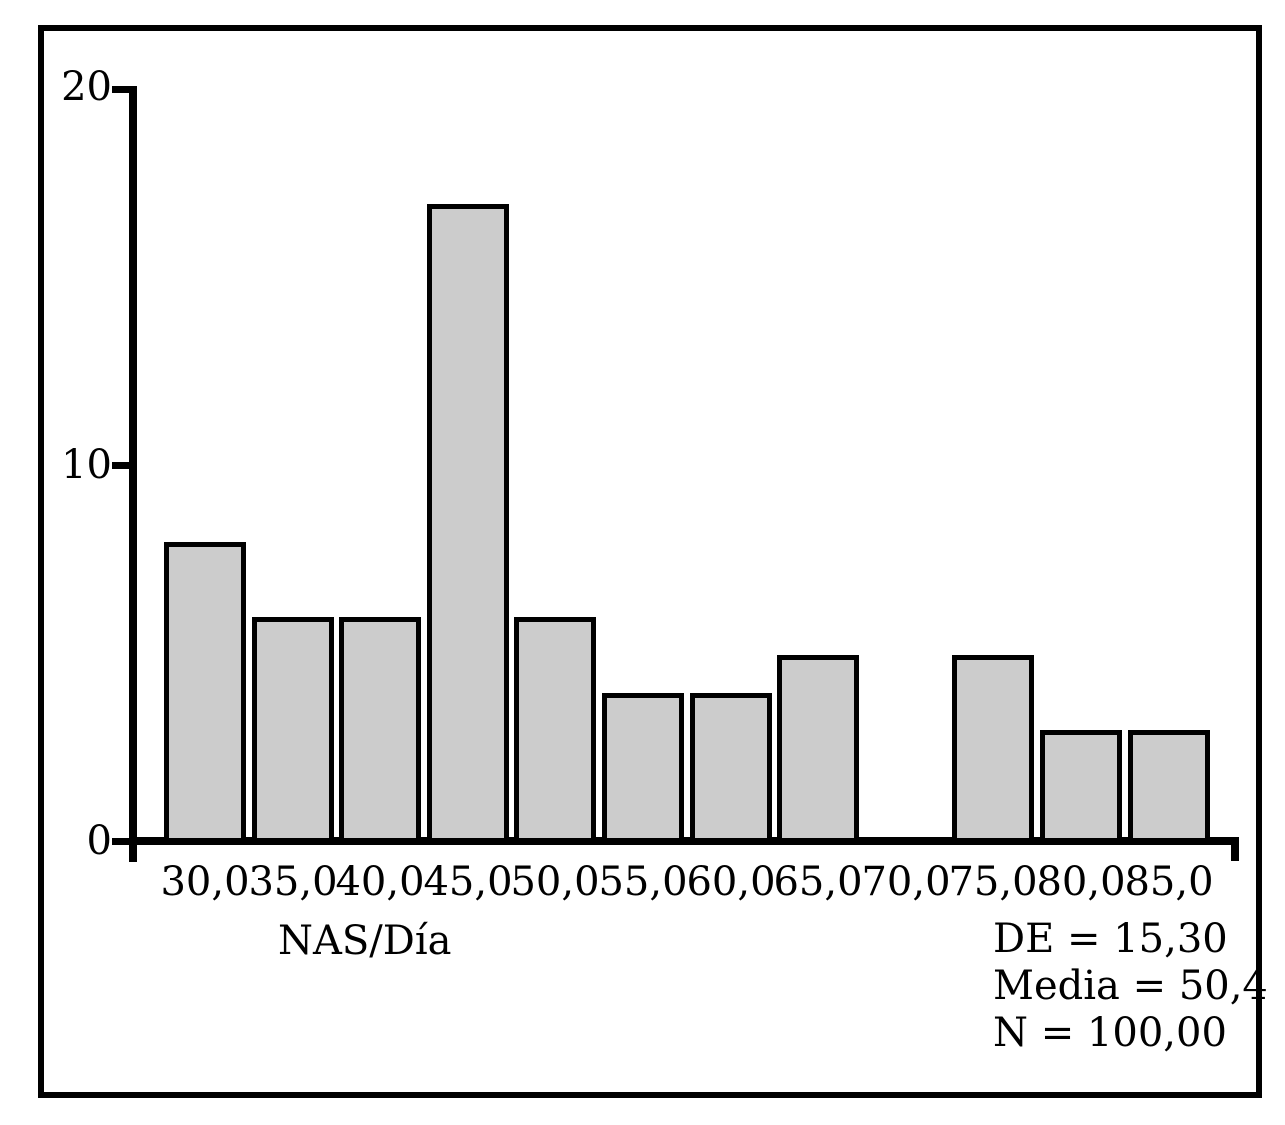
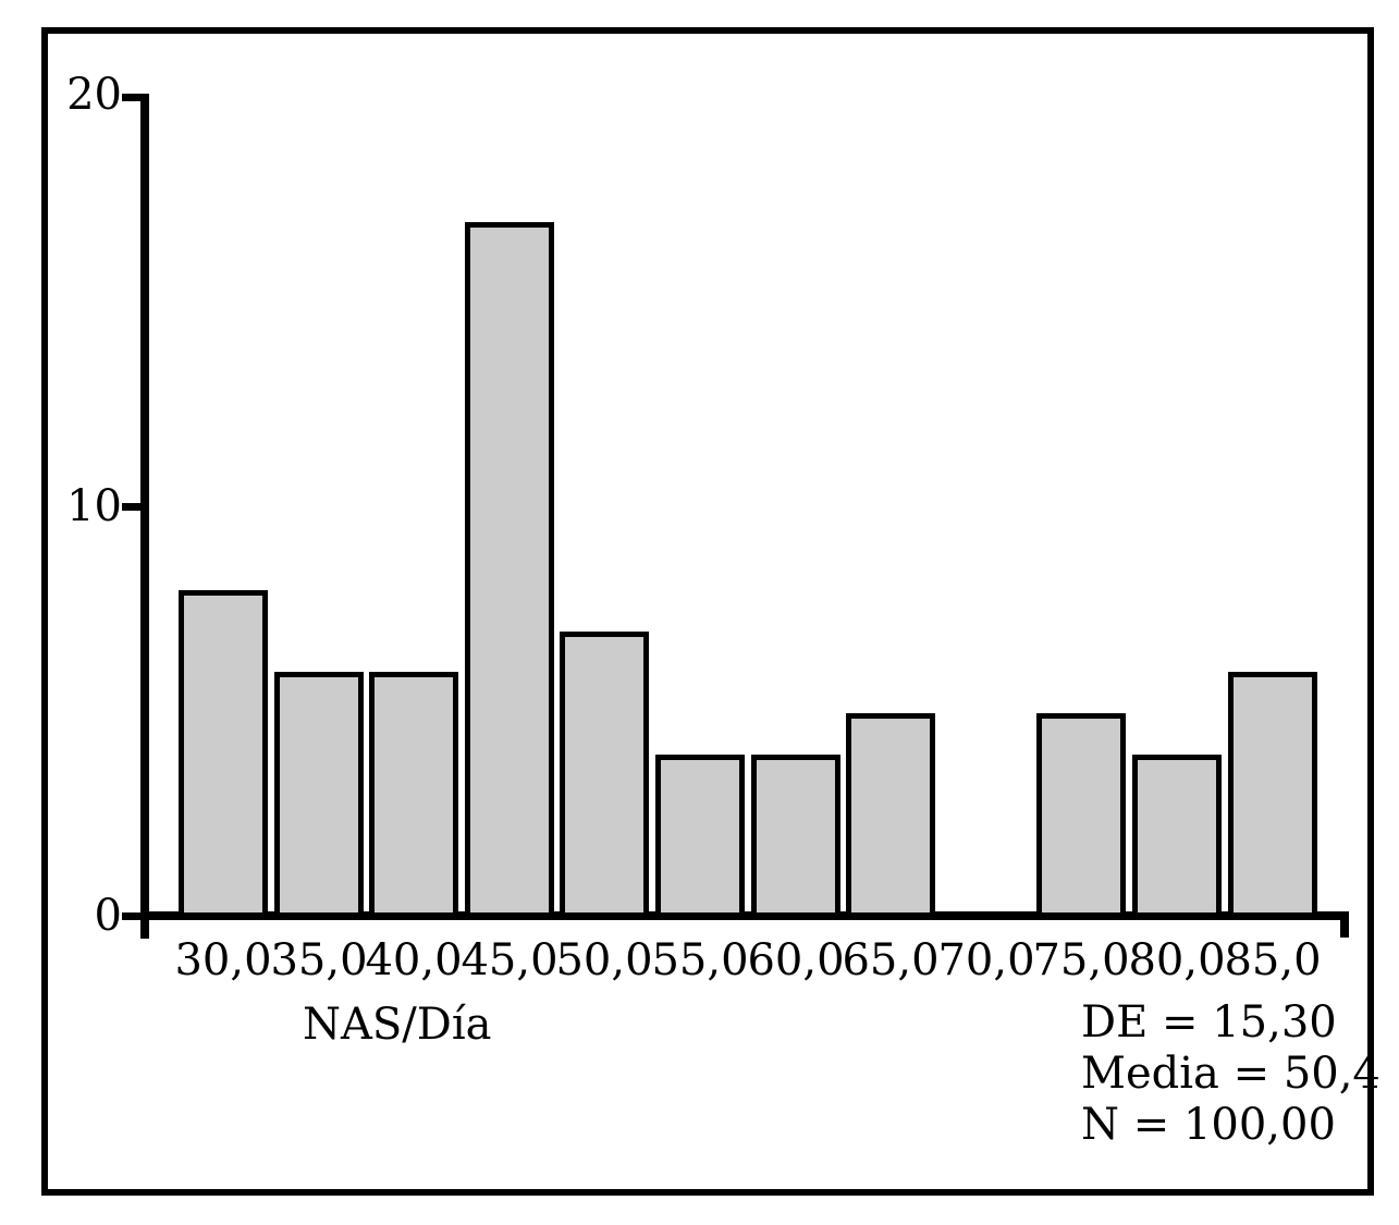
50,0: 6 -> 7
80,0: 3 -> 4
85,0: 3 -> 6
